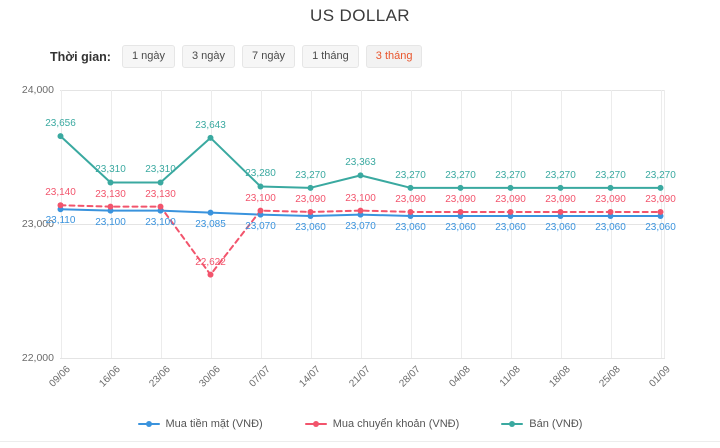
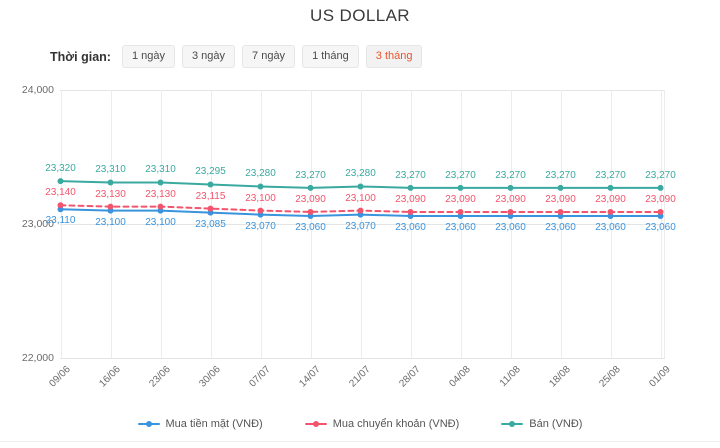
Bán (VNĐ)/09/06: 23,656 -> 23,320
Mua chuyển khoản (VNĐ)/30/06: 22,622 -> 23,115
Bán (VNĐ)/30/06: 23,643 -> 23,295
Bán (VNĐ)/21/07: 23,363 -> 23,280
